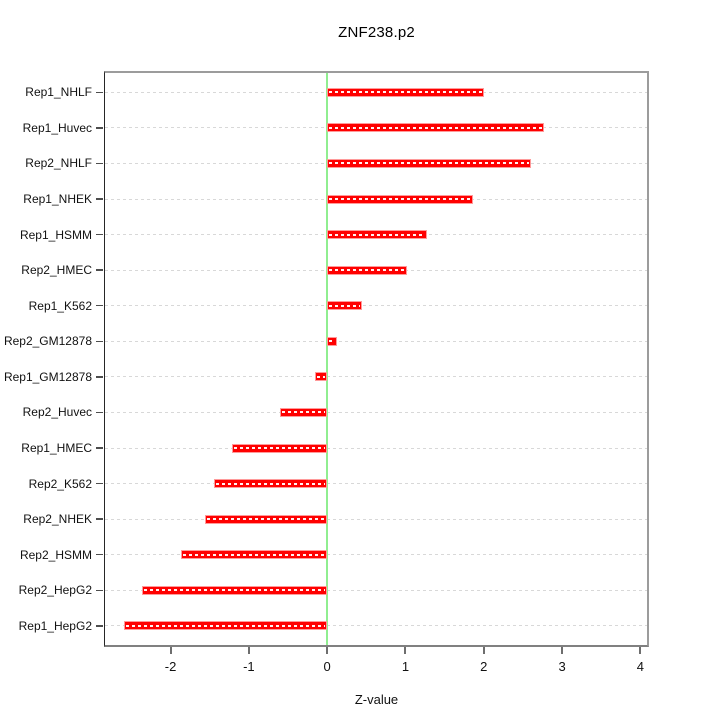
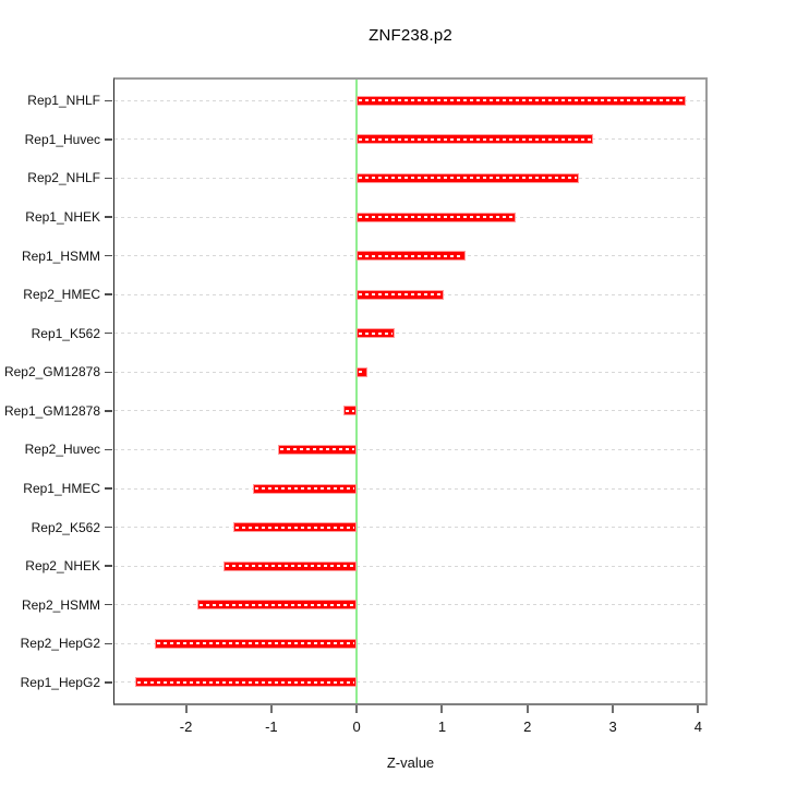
Rep1_NHLF: 2.0 -> 3.9
Rep2_Huvec: -0.6 -> -0.9
